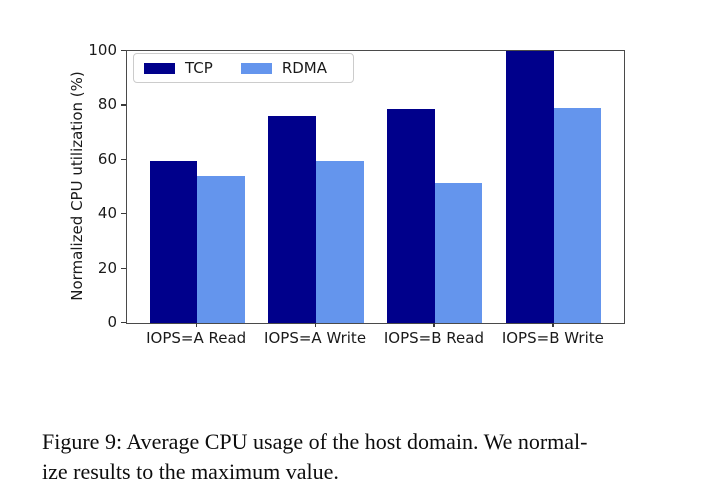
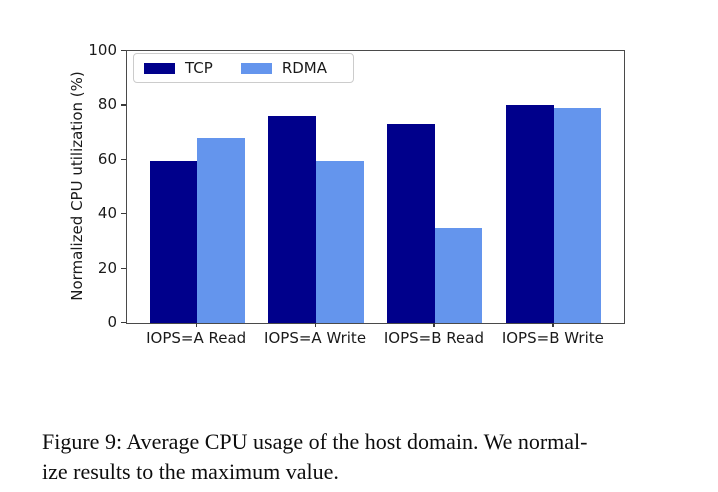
RDMA/IOPS=A Read: 54 -> 68
TCP/IOPS=B Read: 78 -> 73
RDMA/IOPS=B Read: 52 -> 35
TCP/IOPS=B Write: 100 -> 80
